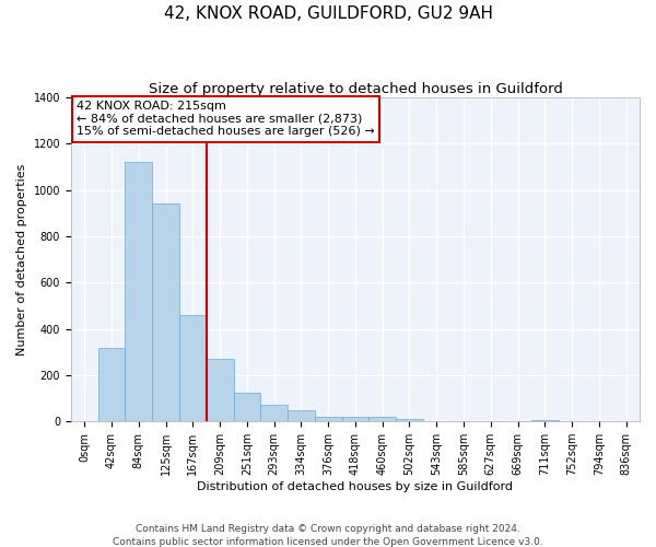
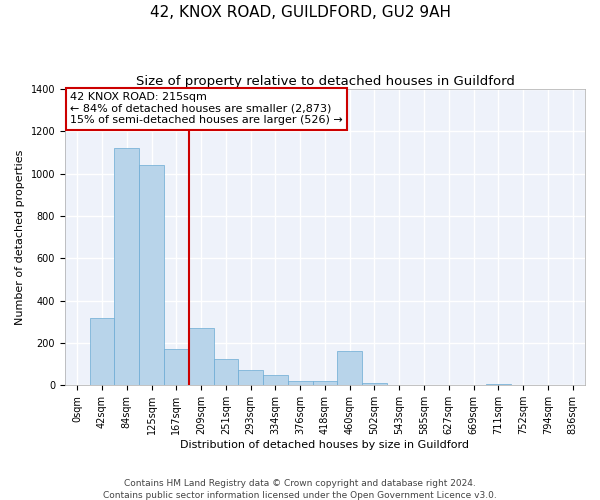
125sqm: 940 -> 1040
167sqm: 460 -> 170
460sqm: 18 -> 160
